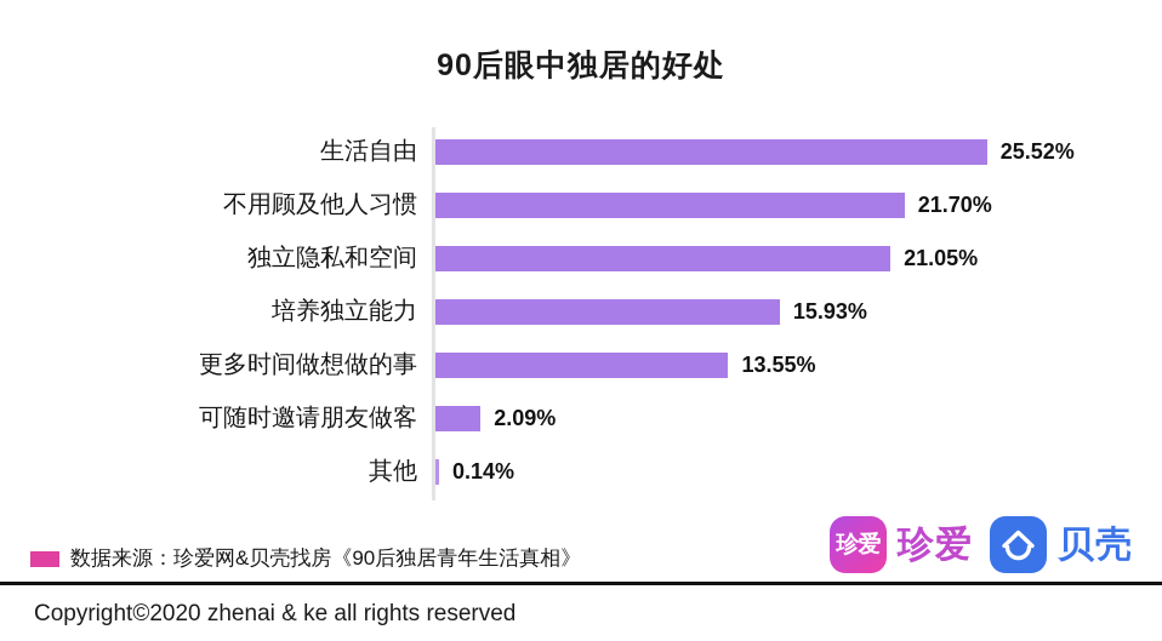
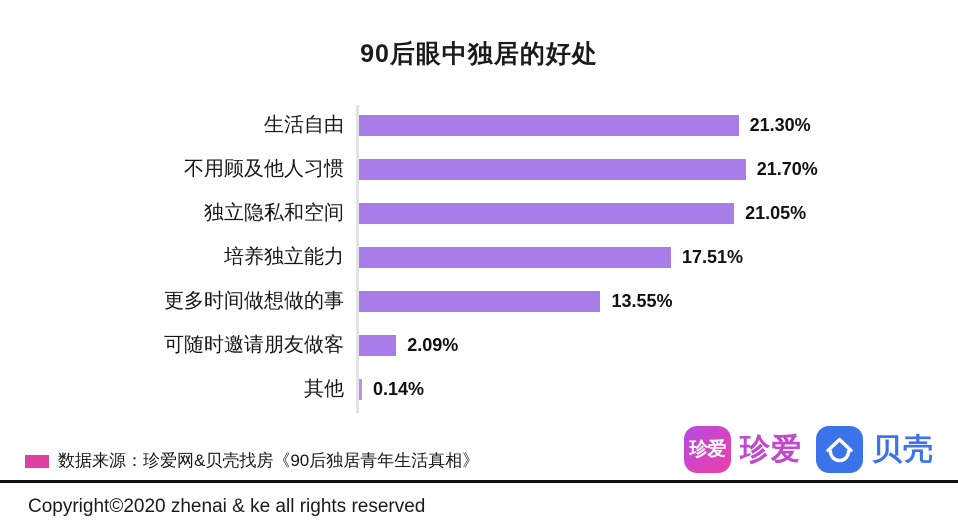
生活自由: 25.52% -> 21.30%
培养独立能力: 15.93% -> 17.51%
